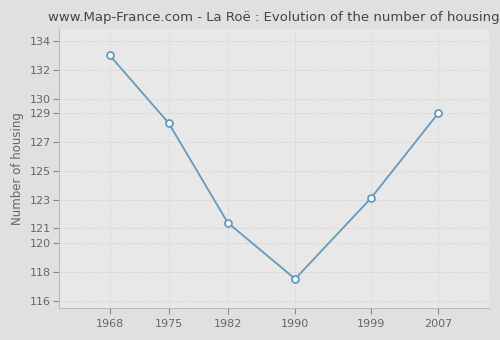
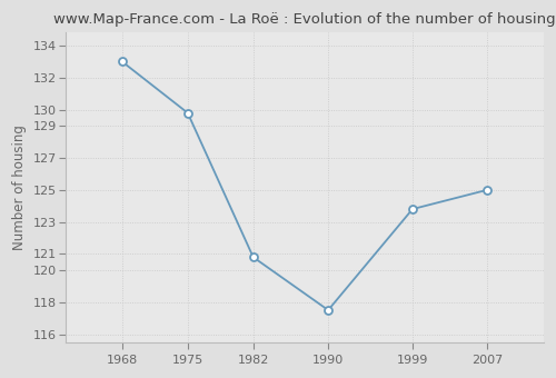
1975: 128.3 -> 129.8
1982: 121.4 -> 120.8
1999: 123.1 -> 123.8
2007: 129.0 -> 125.0
